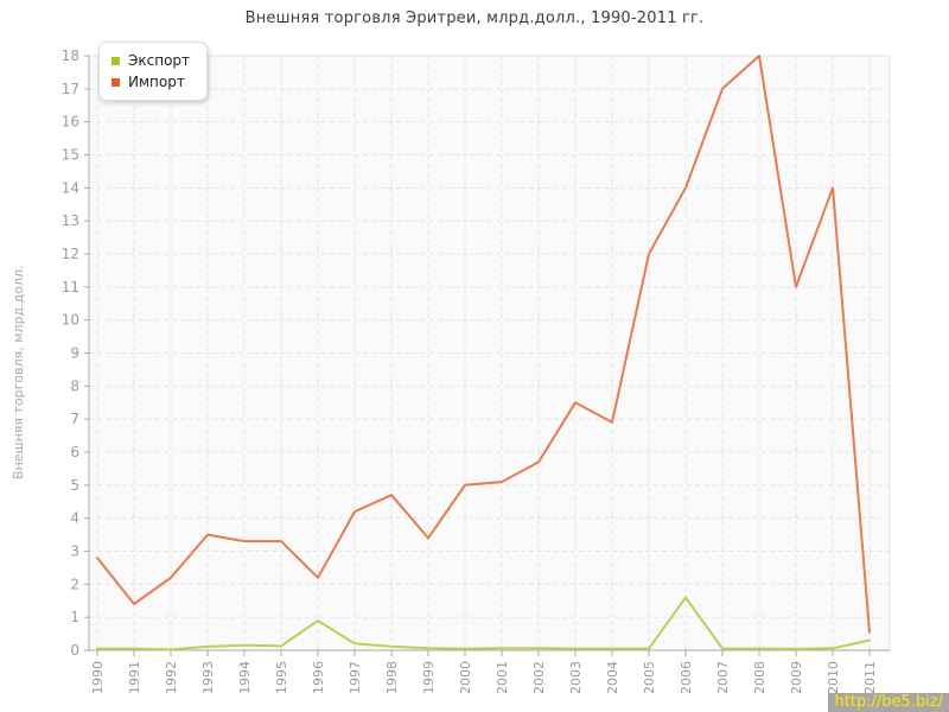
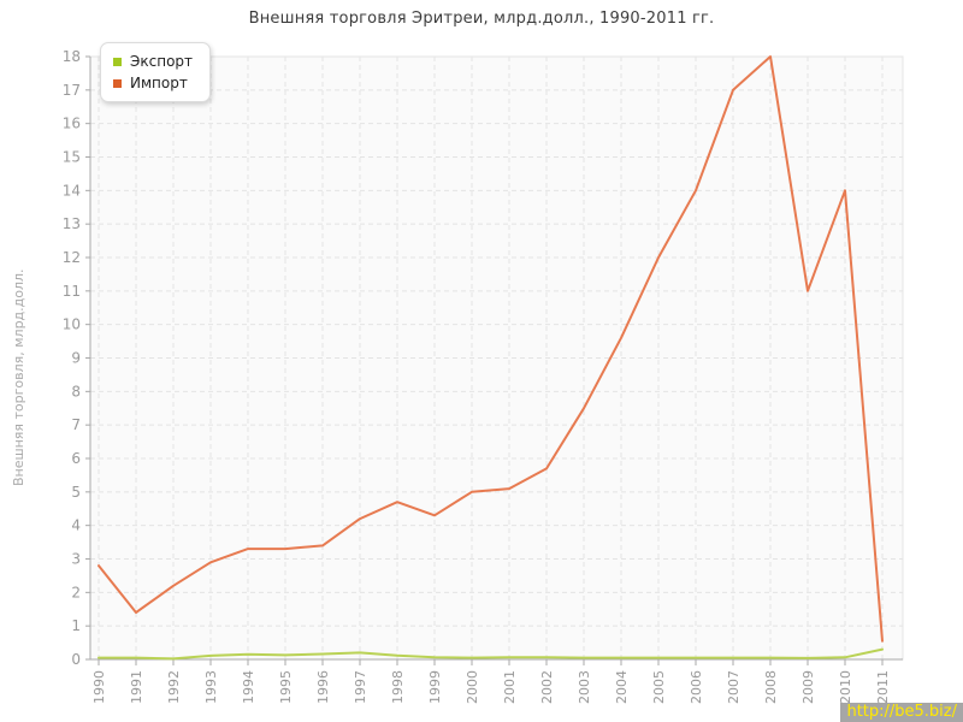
Импорт/1993: 3.5 -> 2.9
Экспорт/1996: 0.9 -> 0.2
Импорт/1996: 2.2 -> 3.4
Импорт/1999: 3.4 -> 4.3
Импорт/2004: 6.9 -> 9.6
Экспорт/2006: 1.6 -> 0.1
